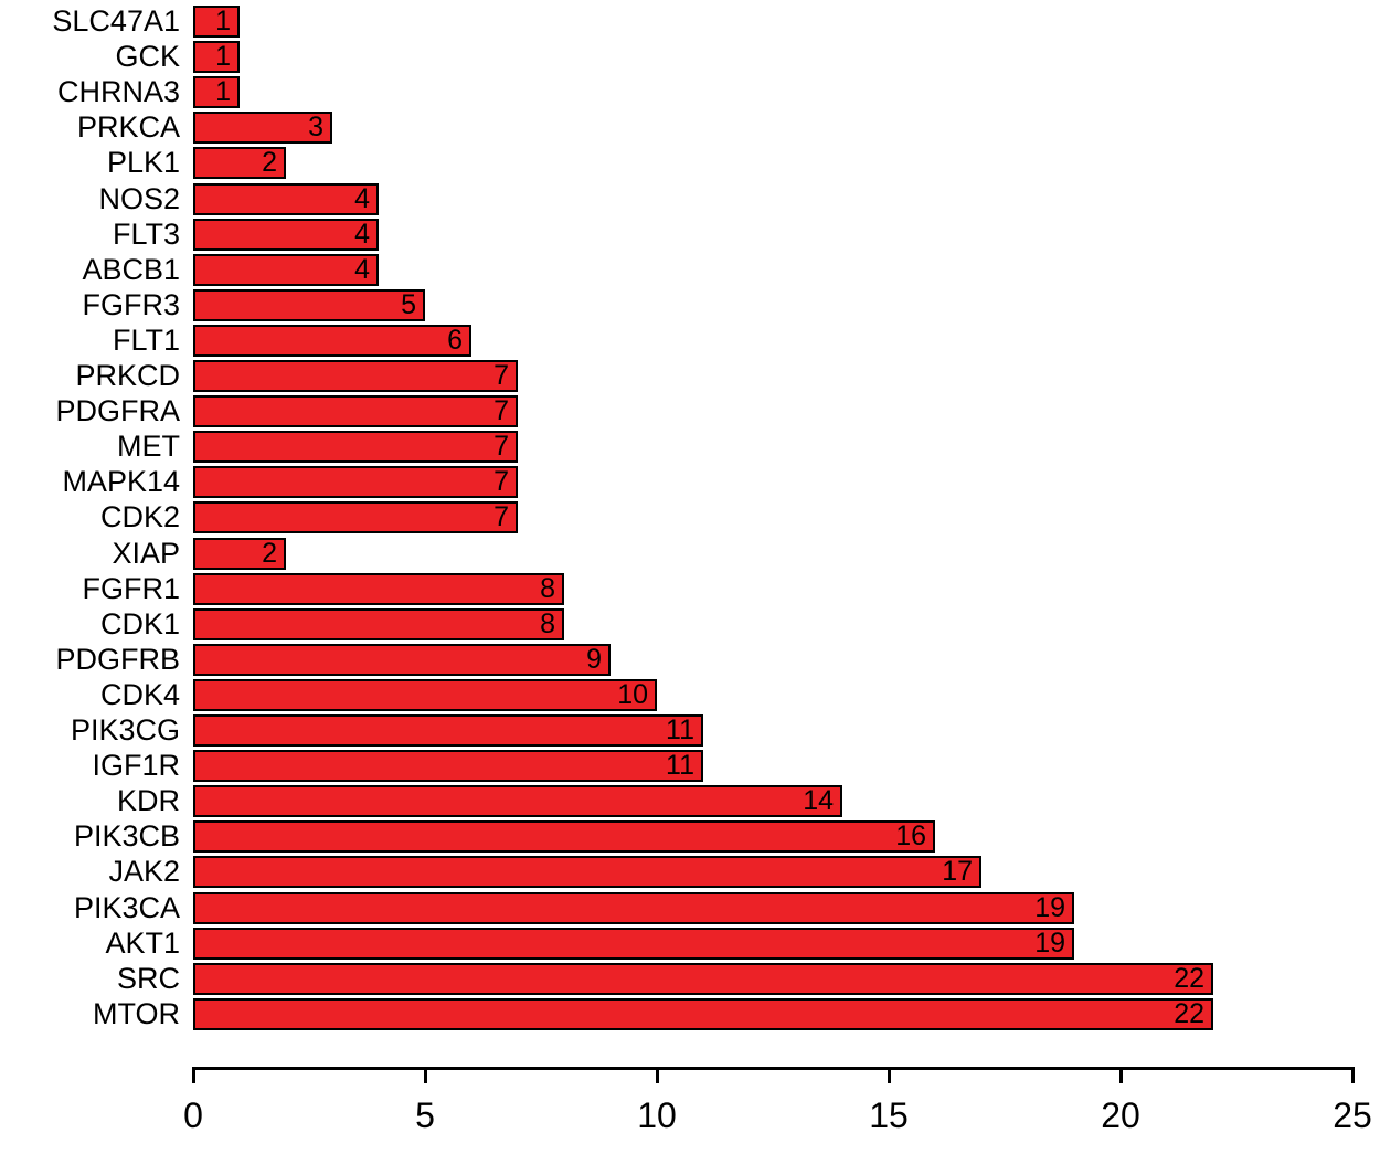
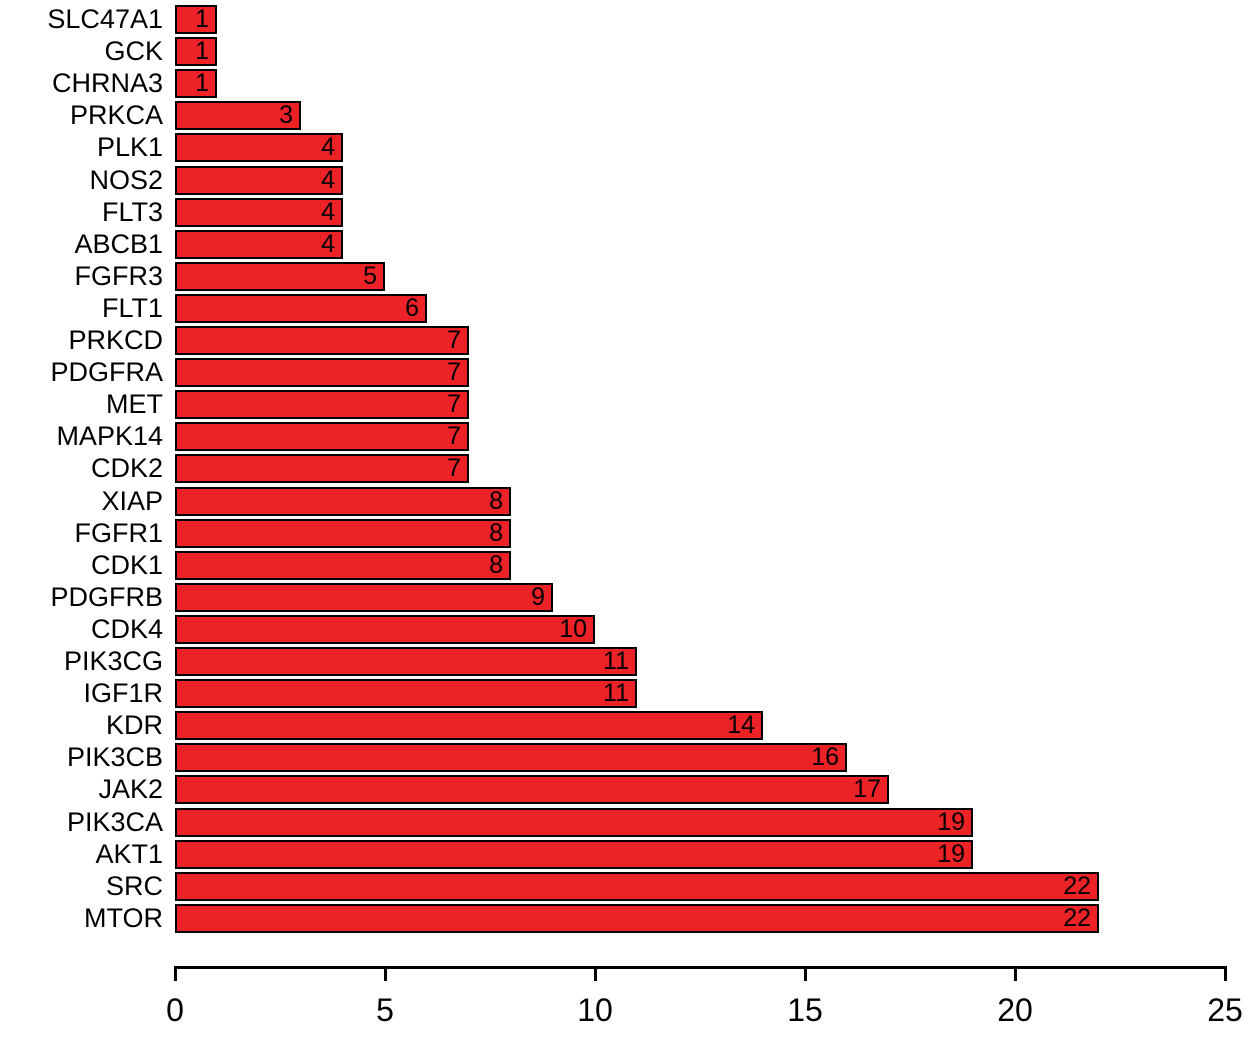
PLK1: 2 -> 4
XIAP: 2 -> 8
